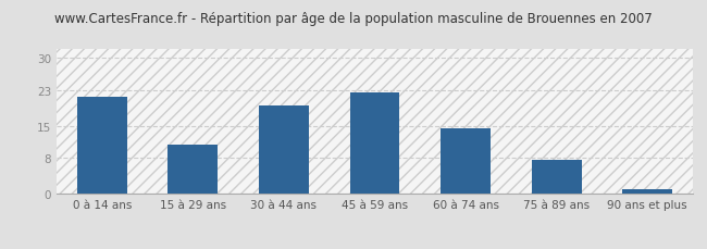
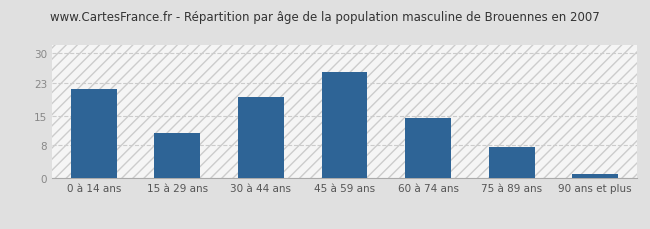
45 à 59 ans: 22.5 -> 25.5
